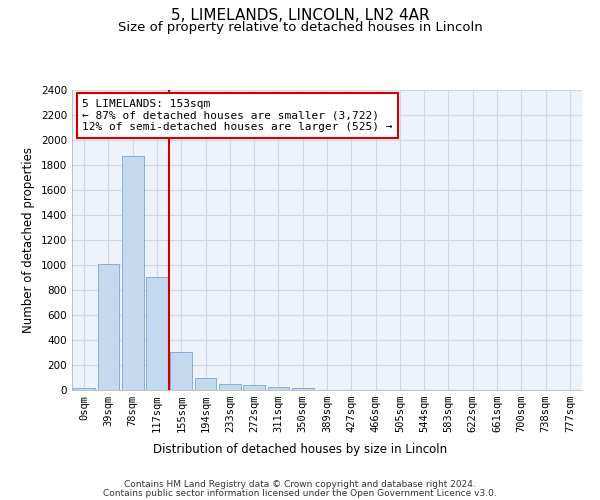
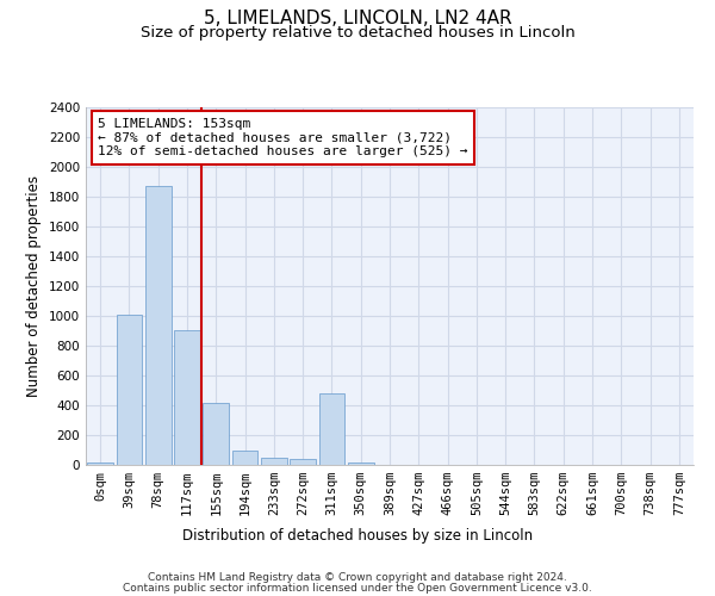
155sqm: 300 -> 420
311sqm: 30 -> 480
